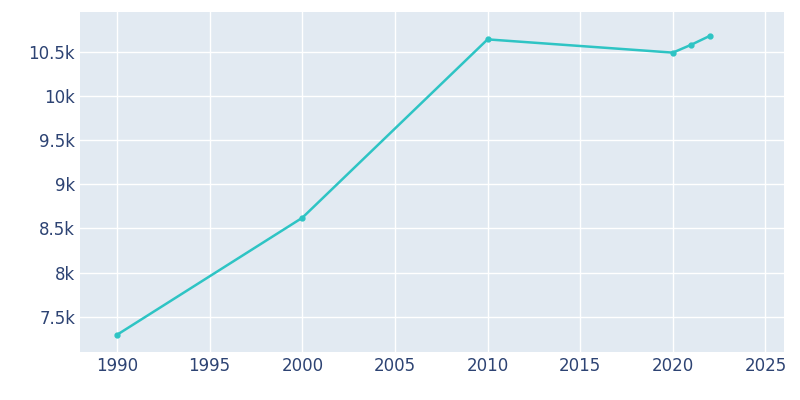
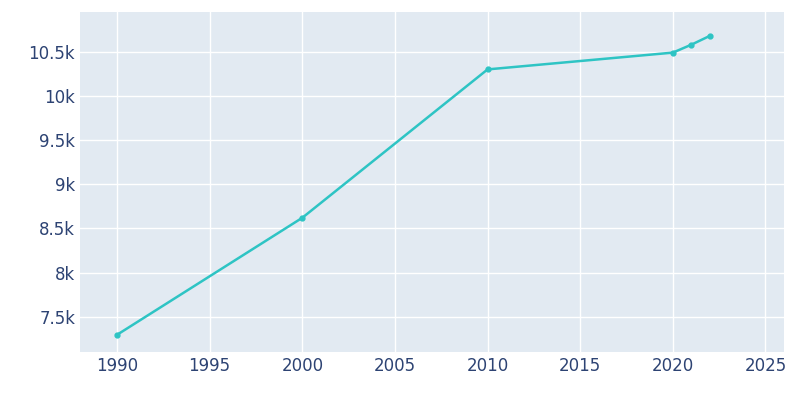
2010: 10.64k -> 10.30k
